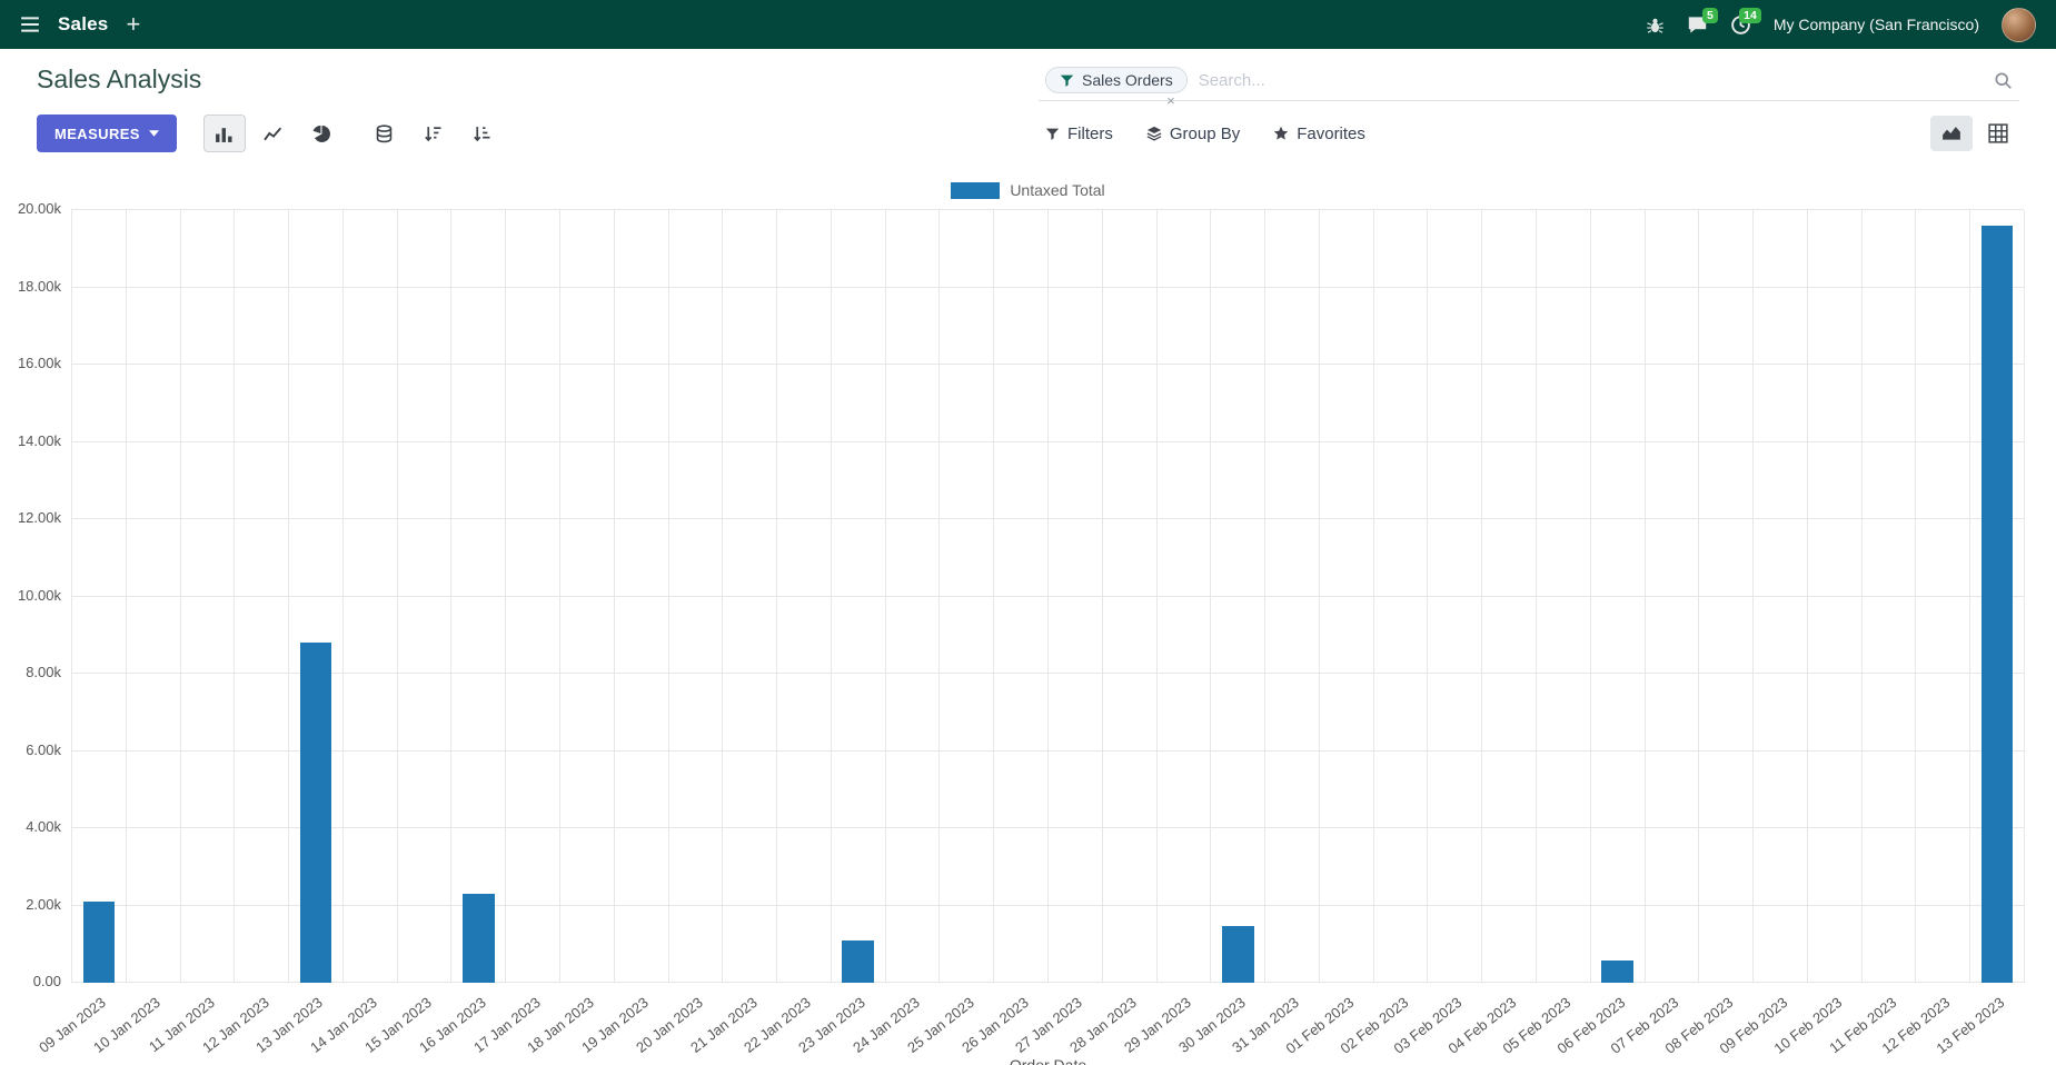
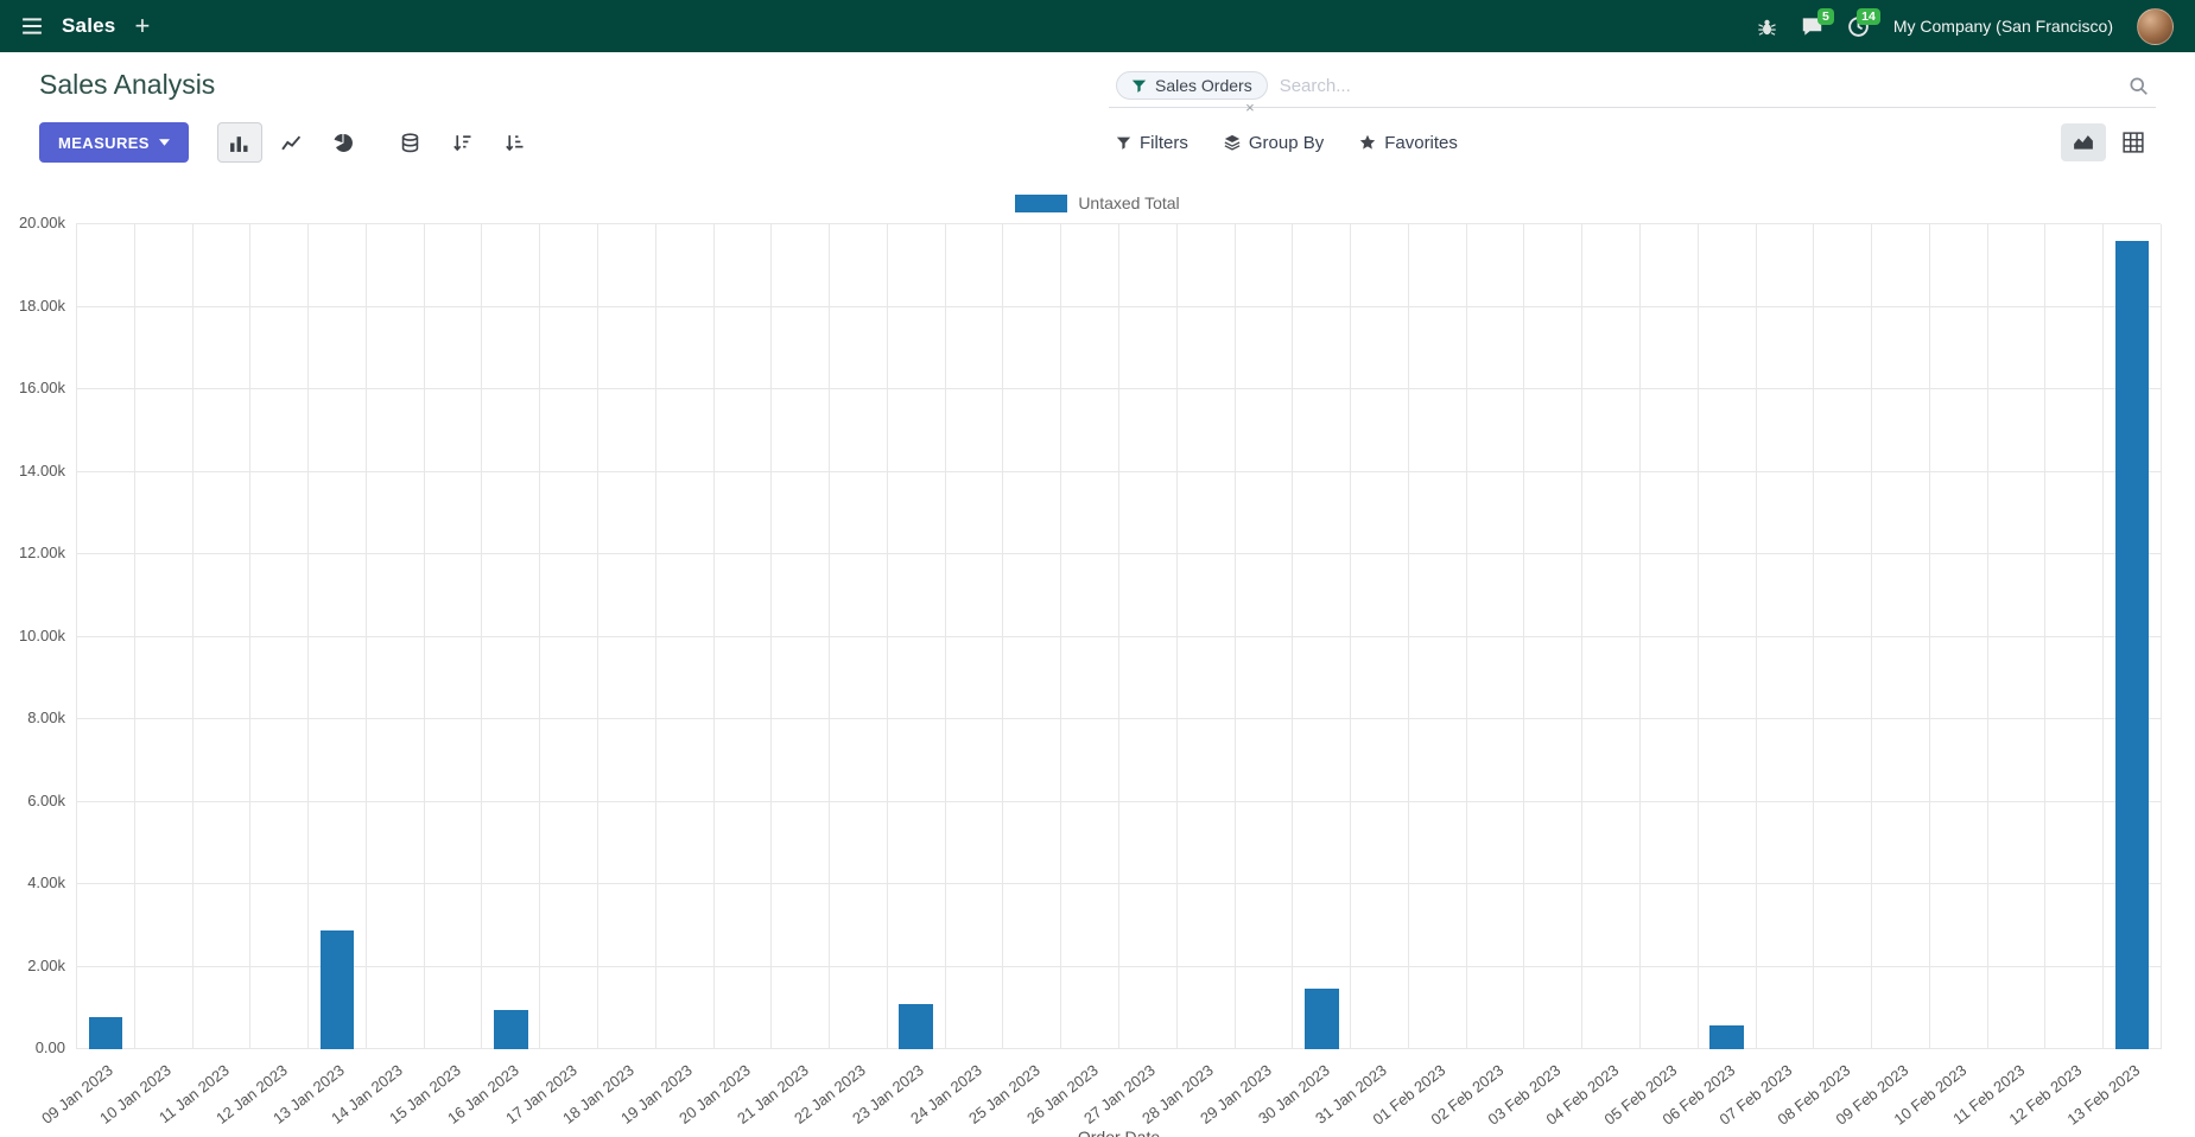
09 Jan 2023: 2.1k -> 0.8k
13 Jan 2023: 8.8k -> 2.9k
16 Jan 2023: 2.3k -> 1.0k
